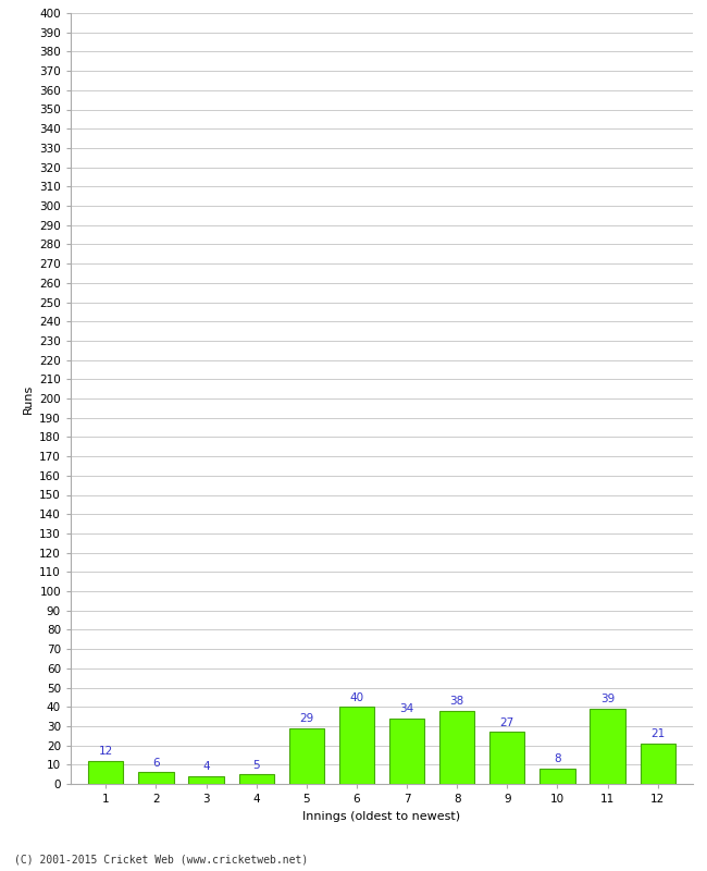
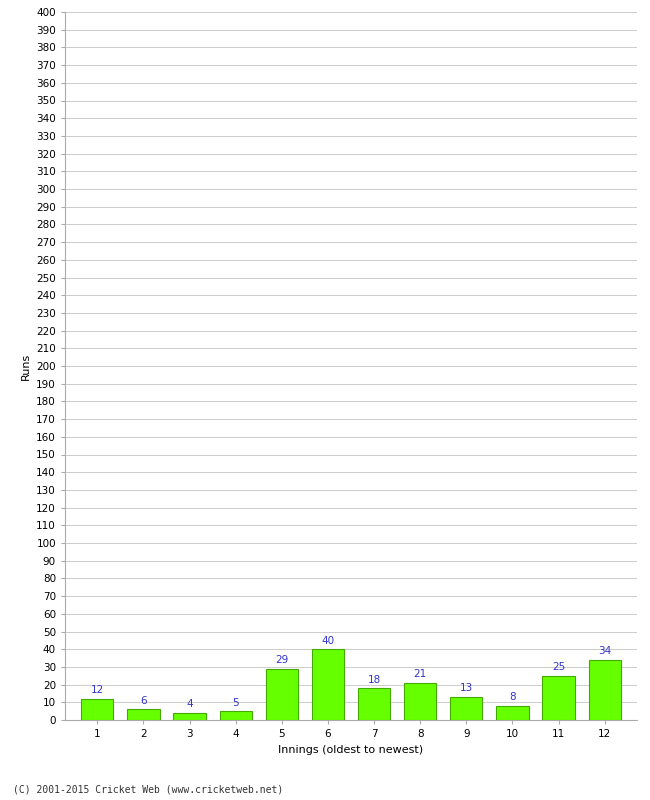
7: 34 -> 18
8: 38 -> 21
9: 27 -> 13
11: 39 -> 25
12: 21 -> 34
